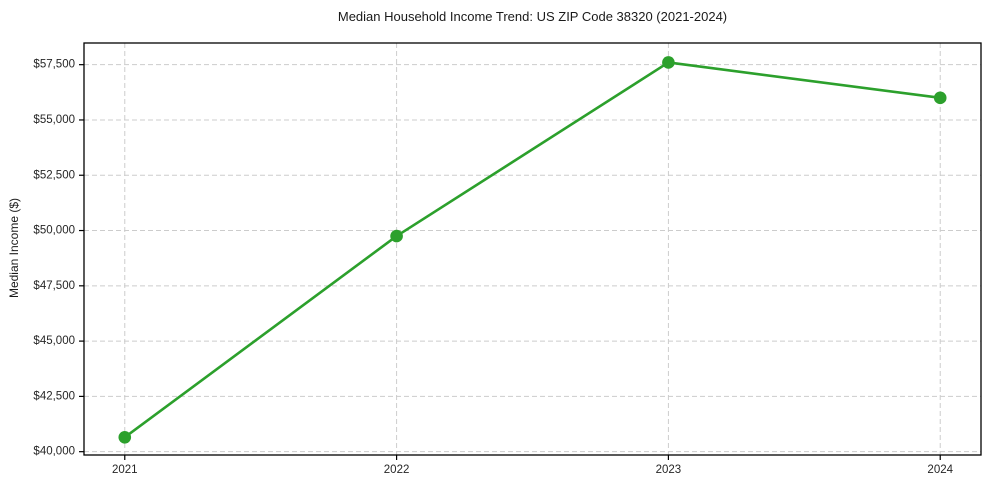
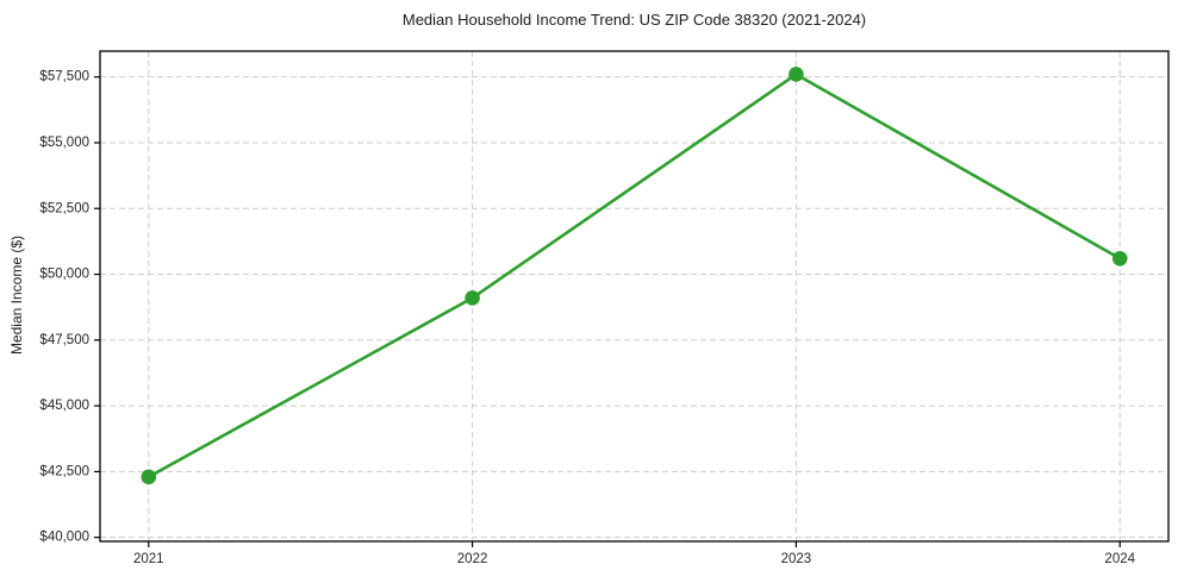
2021: $40600 -> $42300
2022: $49800 -> $49100
2024: $56000 -> $50600
